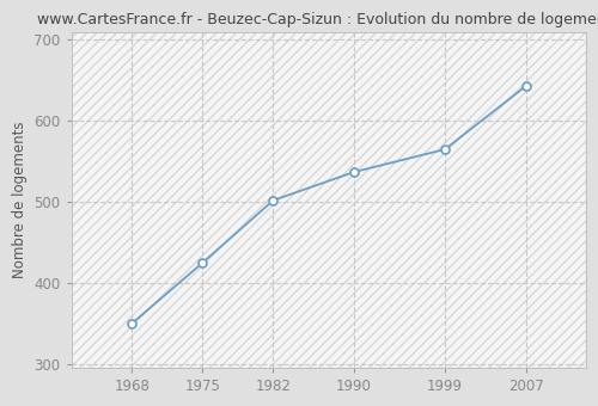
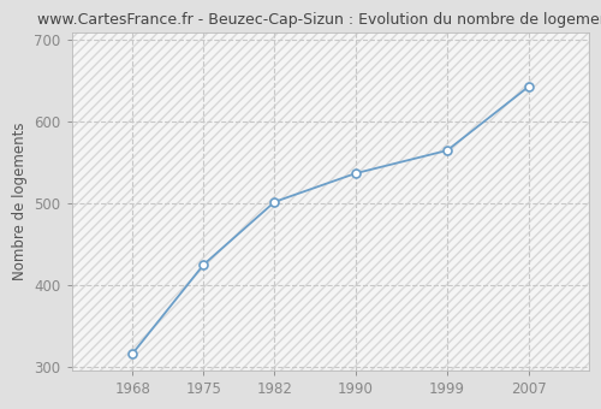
1968: 350 -> 316
